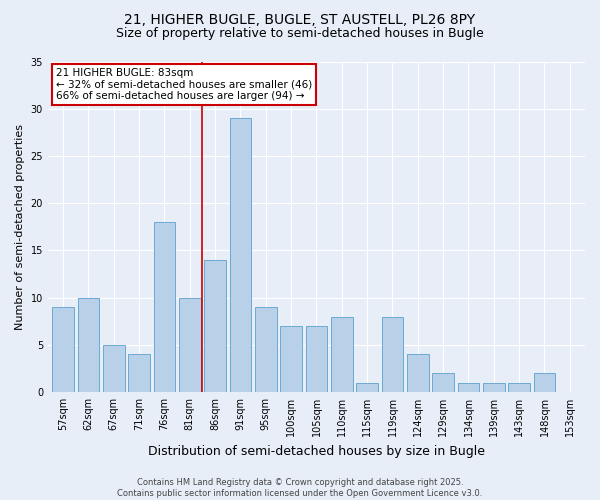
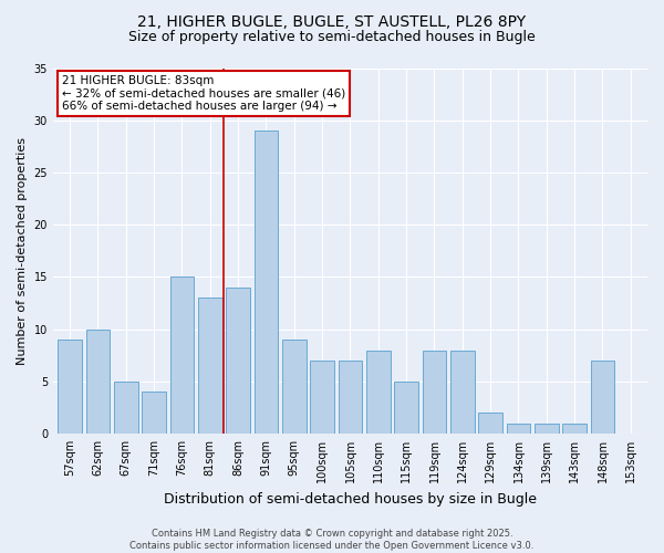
76sqm: 18 -> 15
81sqm: 10 -> 13
115sqm: 1 -> 5
124sqm: 4 -> 8
148sqm: 2 -> 7
